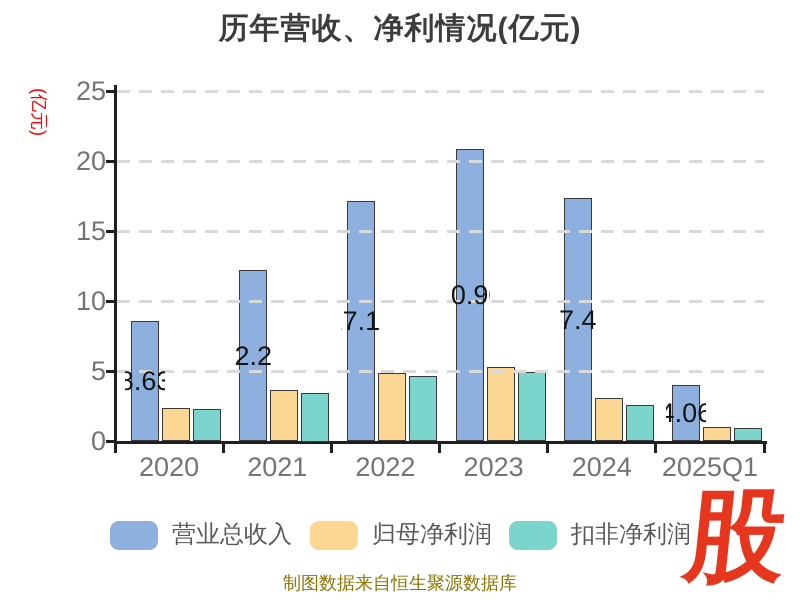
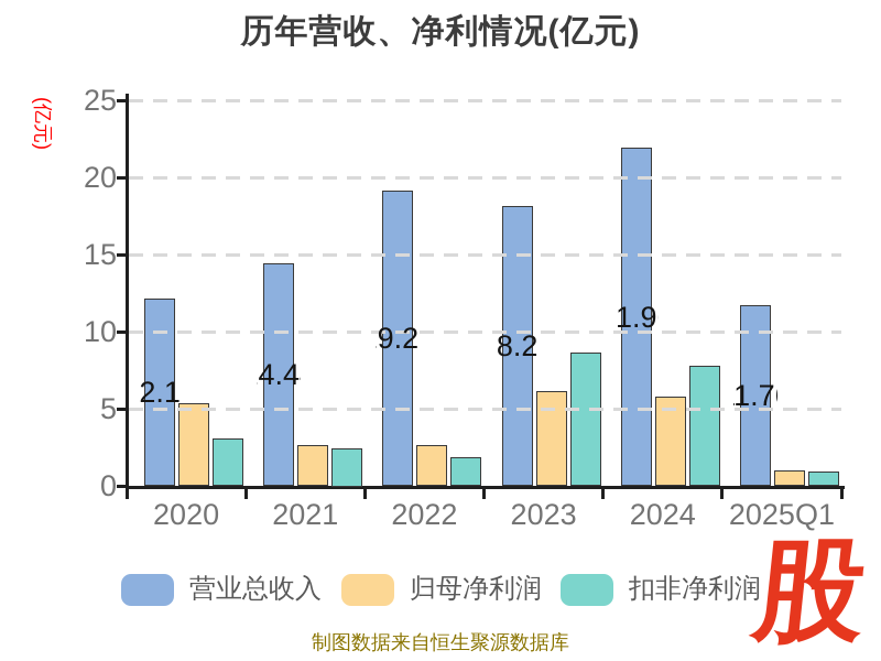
营业总收入/2020: 8.63 -> 12.17
归母净利润/2020: 2.4 -> 5.4
扣非净利润/2020: 2.3 -> 3.1
营业总收入/2021: 12.23 -> 14.44
归母净利润/2021: 3.7 -> 2.7
扣非净利润/2021: 3.5 -> 2.5
营业总收入/2022: 17.19 -> 19.20
归母净利润/2022: 4.9 -> 2.7
扣非净利润/2022: 4.7 -> 1.9
营业总收入/2023: 20.90 -> 18.21
归母净利润/2023: 5.3 -> 6.2
扣非净利润/2023: 5.0 -> 8.7
营业总收入/2024: 17.41 -> 21.96
归母净利润/2024: 3.1 -> 5.8
扣非净利润/2024: 2.6 -> 7.8
营业总收入/2025Q1: 4.06 -> 11.76
